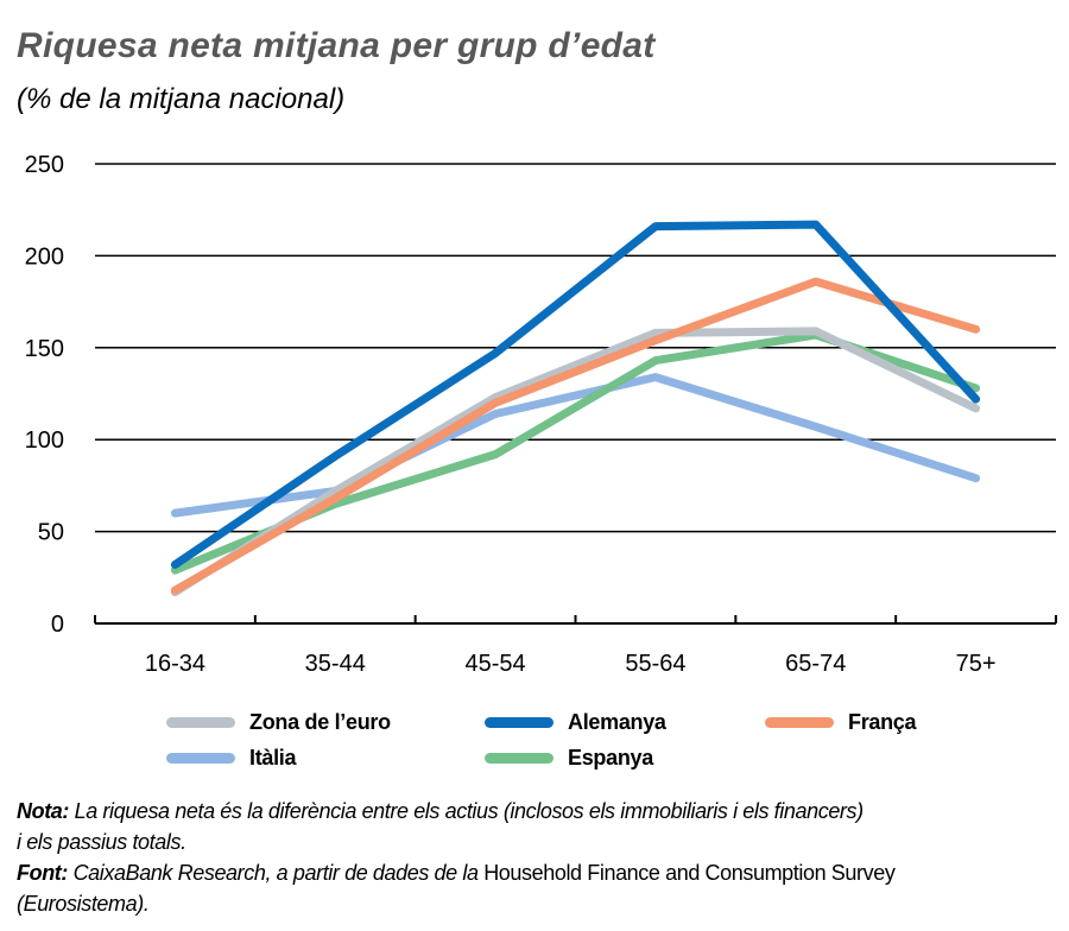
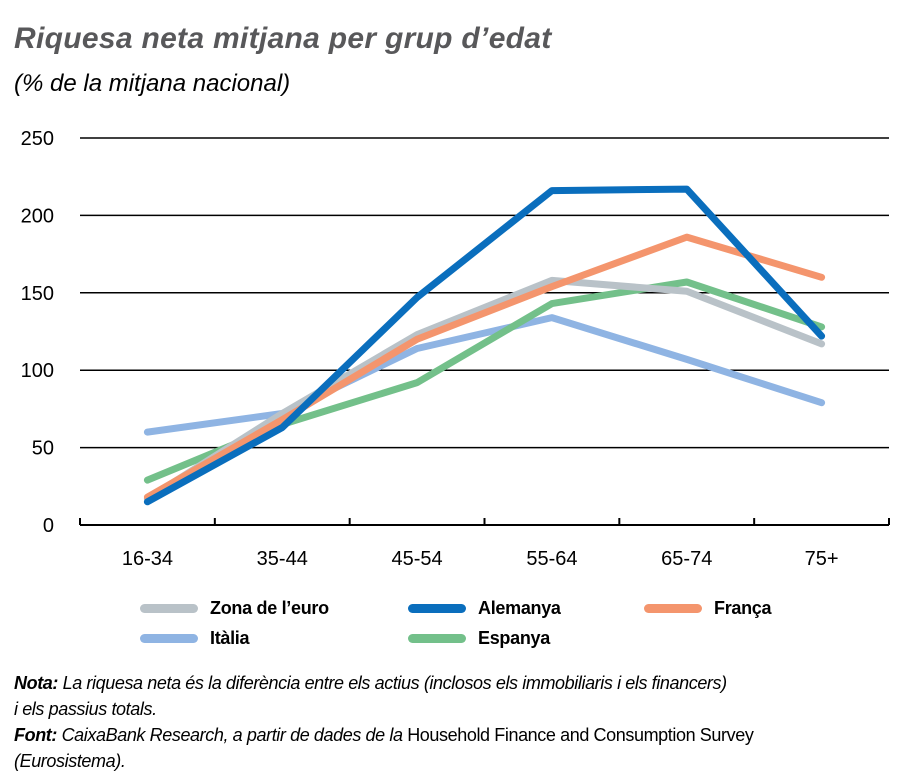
Alemanya/16-34: 32 -> 15
Alemanya/35-44: 91 -> 63
Zona de l’euro/65-74: 159 -> 151
